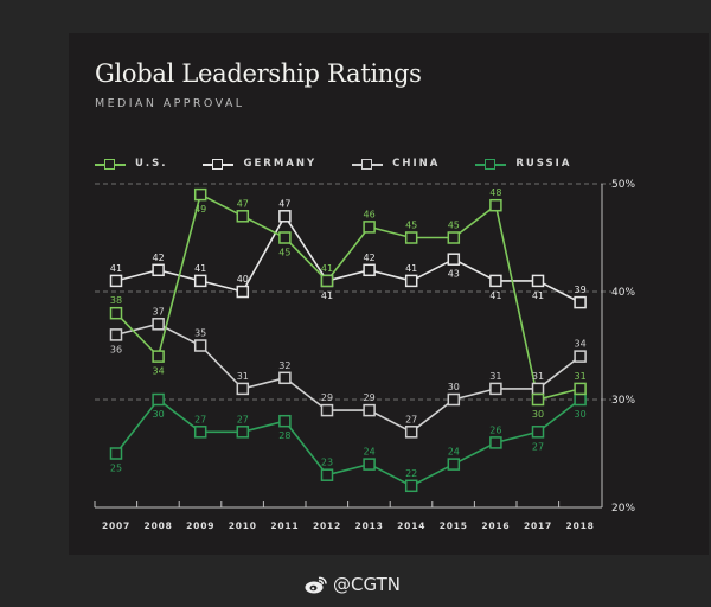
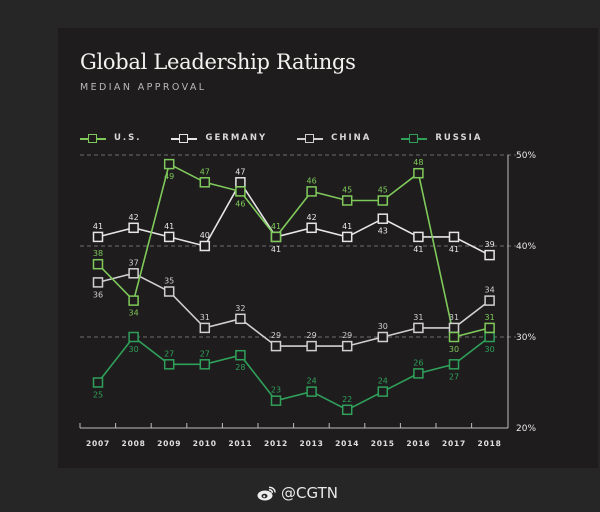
U.S./2011: 45 -> 46
CHINA/2014: 27 -> 29
